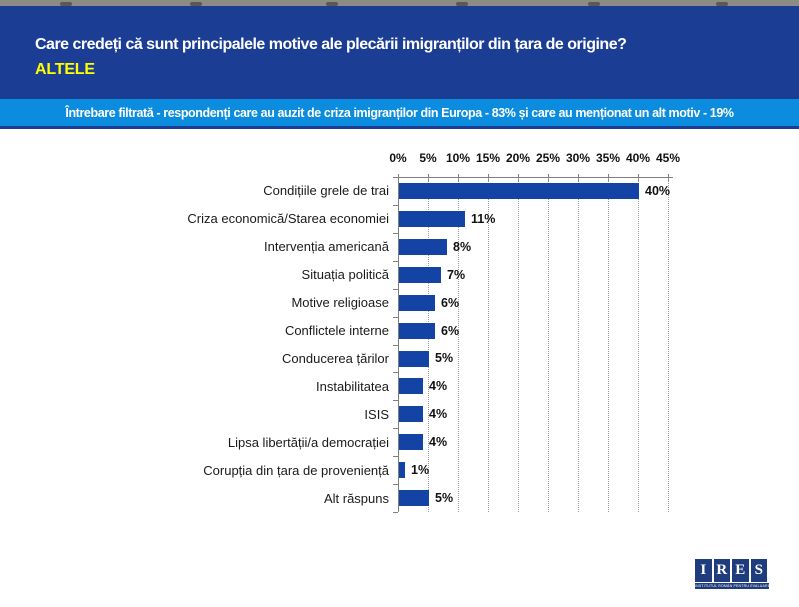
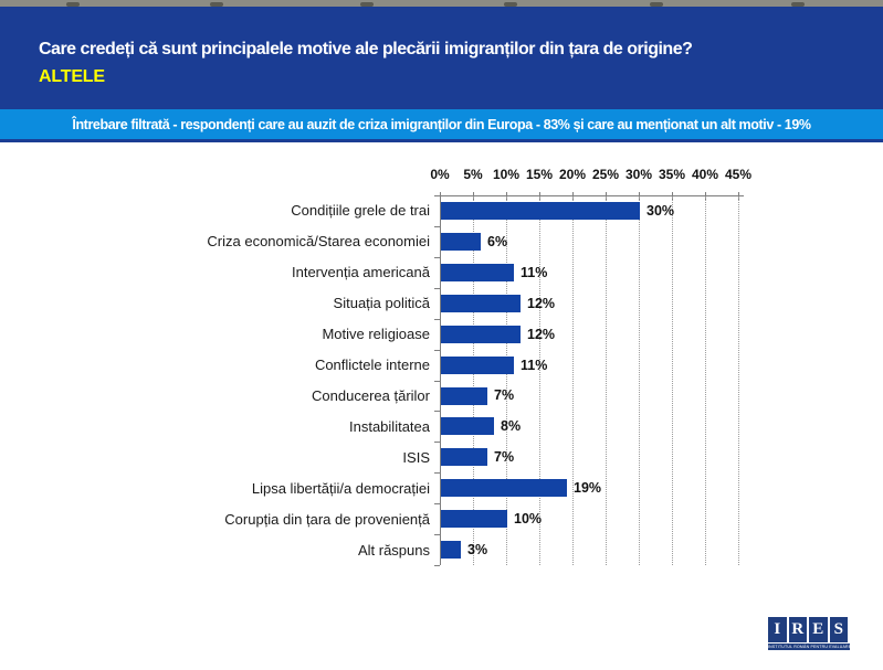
Condițiile grele de trai: 40% -> 30%
Criza economică/Starea economiei: 11% -> 6%
Intervenția americană: 8% -> 11%
Situația politică: 7% -> 12%
Motive religioase: 6% -> 12%
Conflictele interne: 6% -> 11%
Conducerea țărilor: 5% -> 7%
Instabilitatea: 4% -> 8%
ISIS: 4% -> 7%
Lipsa libertății/a democrației: 4% -> 19%
Corupția din țara de proveniență: 1% -> 10%
Alt răspuns: 5% -> 3%
